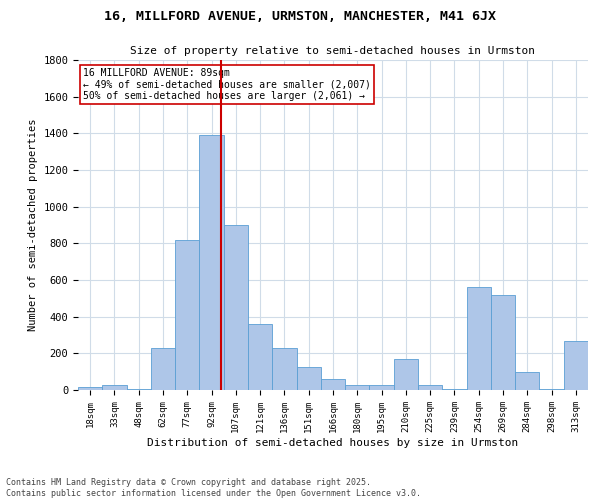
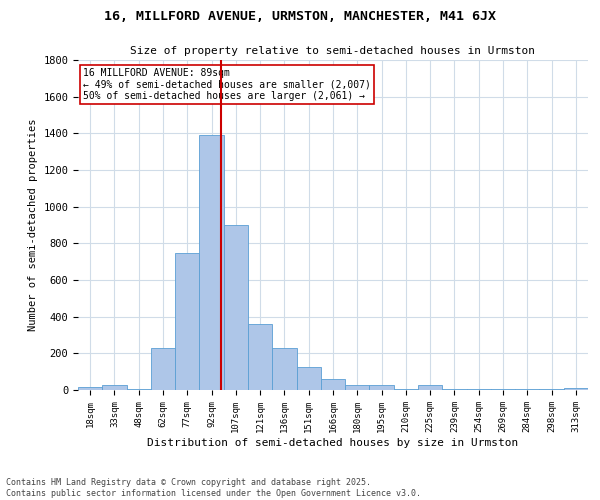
77sqm: 820 -> 750
210sqm: 170 -> 0
254sqm: 560 -> 0
269sqm: 520 -> 0
284sqm: 100 -> 0
313sqm: 270 -> 10
